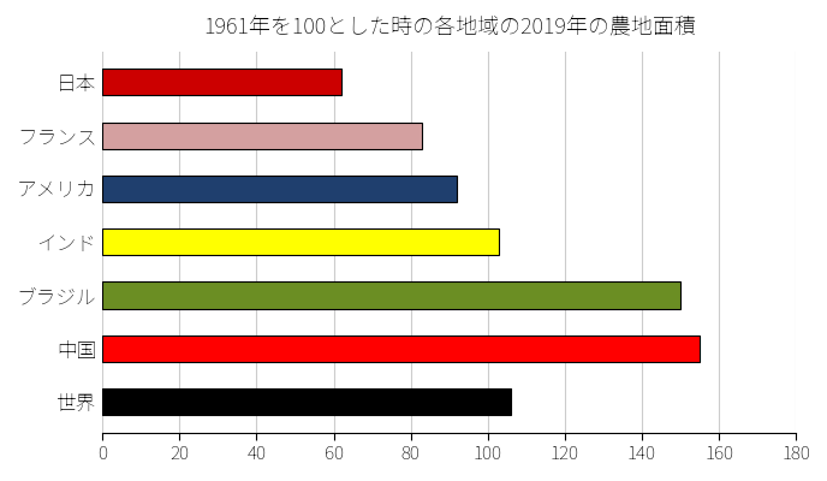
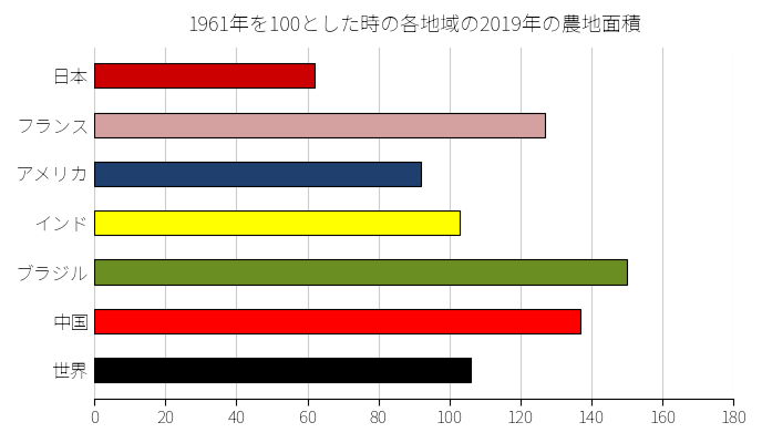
フランス: 83 -> 127
中国: 155 -> 137
